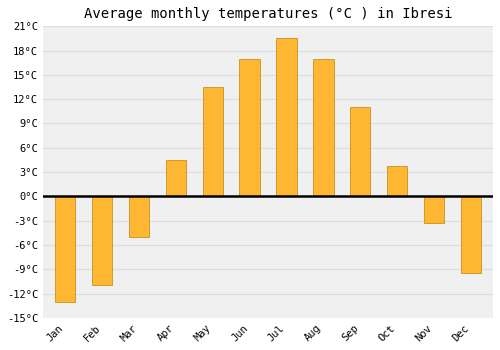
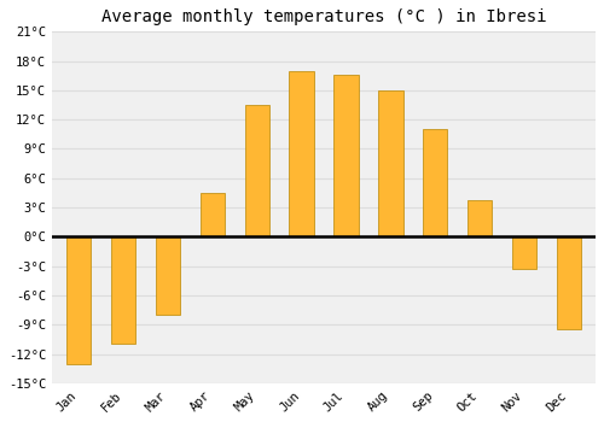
Mar: -5.0°C -> -8.0°C
Jul: 19.5°C -> 16.6°C
Aug: 17.0°C -> 15.0°C
